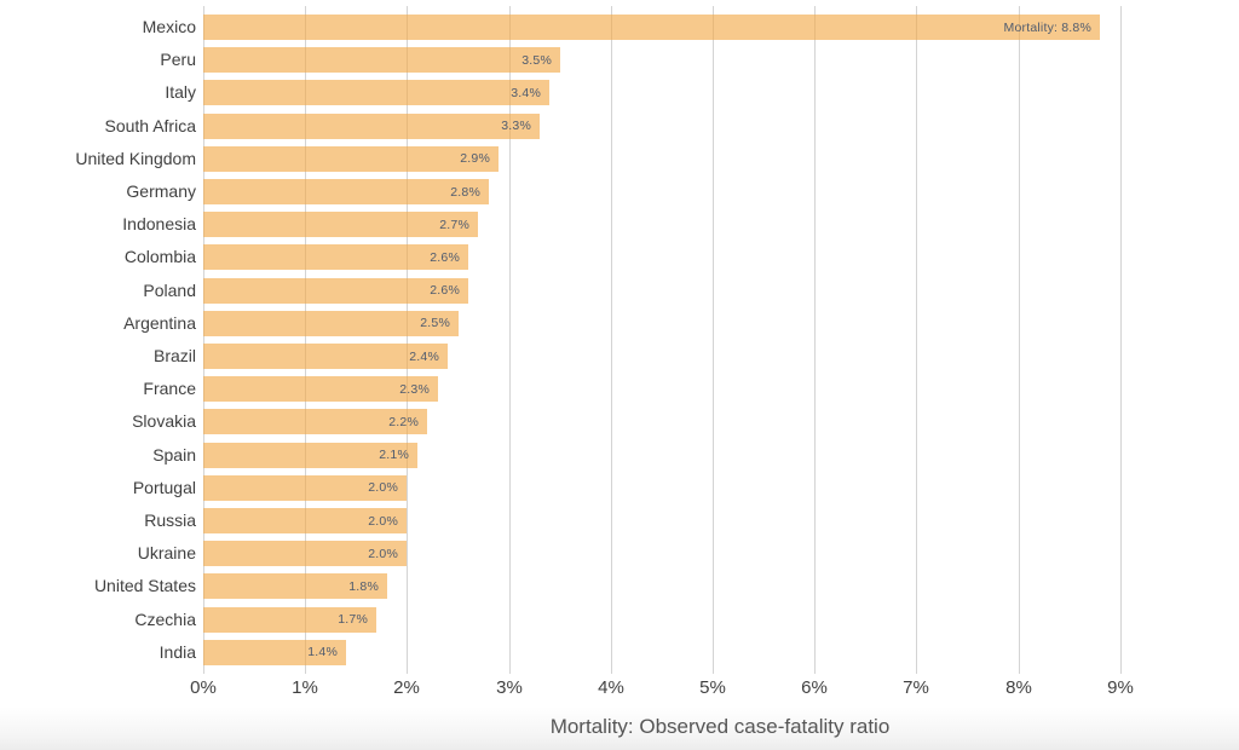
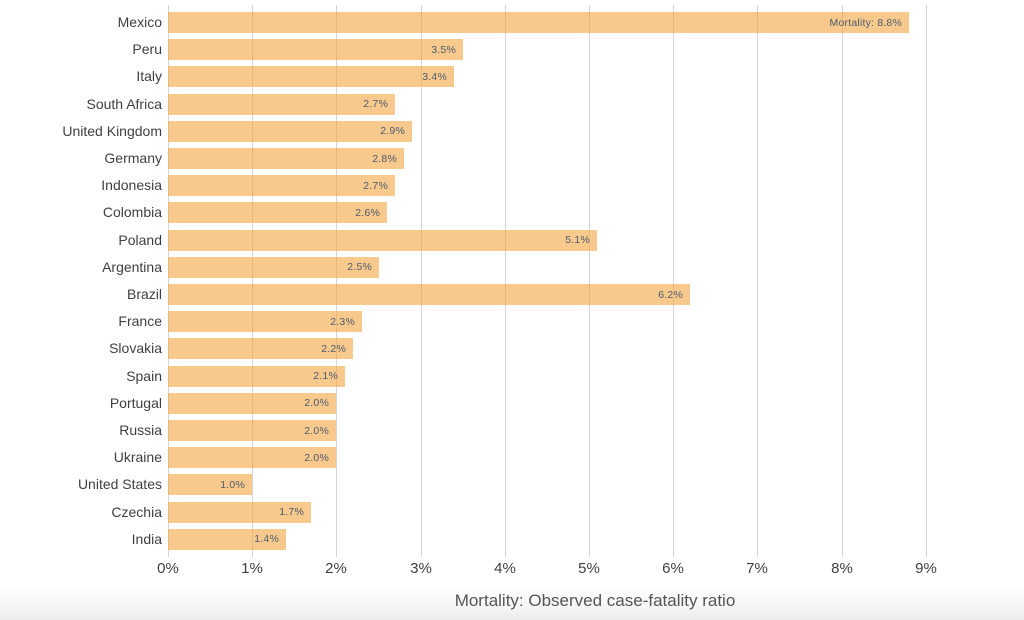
South Africa: 3.3% -> 2.7%
Poland: 2.6% -> 5.1%
Brazil: 2.4% -> 6.2%
United States: 1.8% -> 1.0%
